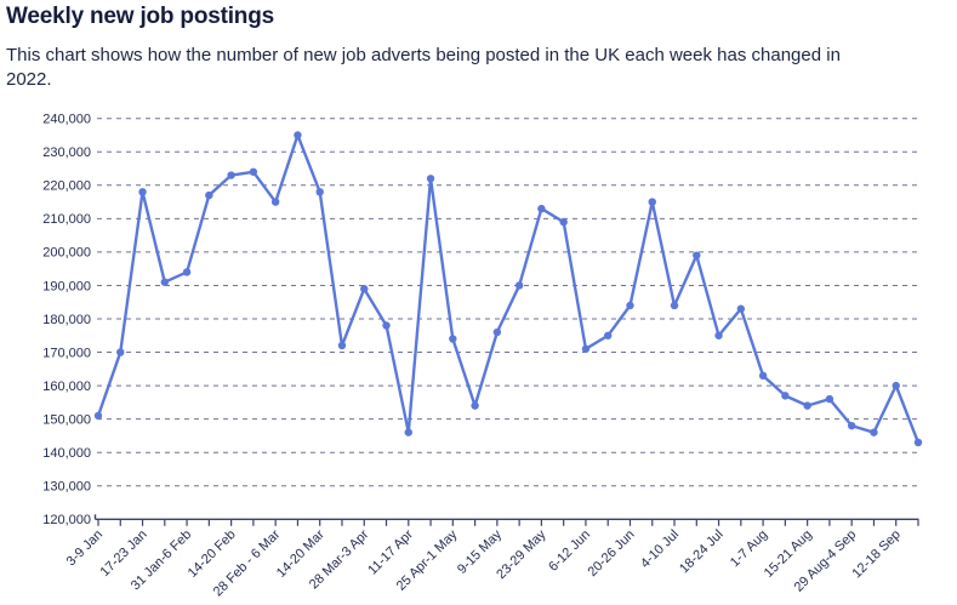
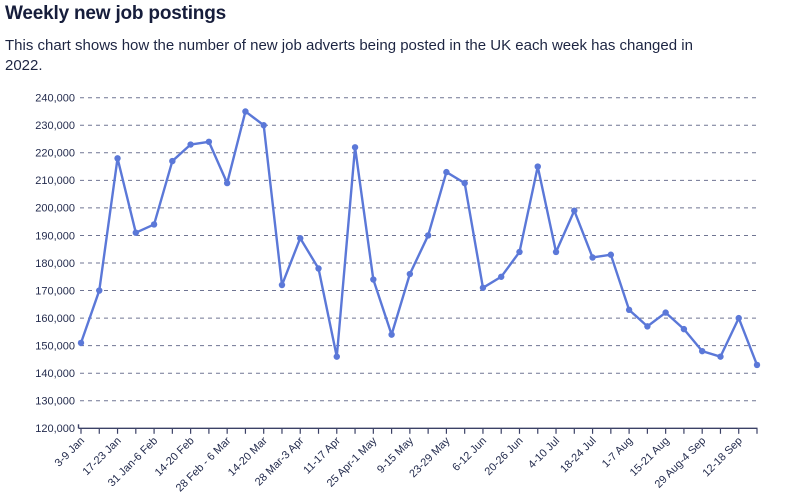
28 Feb - 6 Mar: 215000 -> 209000
14-20 Mar: 218000 -> 230000
18-24 Jul: 175000 -> 182000
15-21 Aug: 154000 -> 162000
